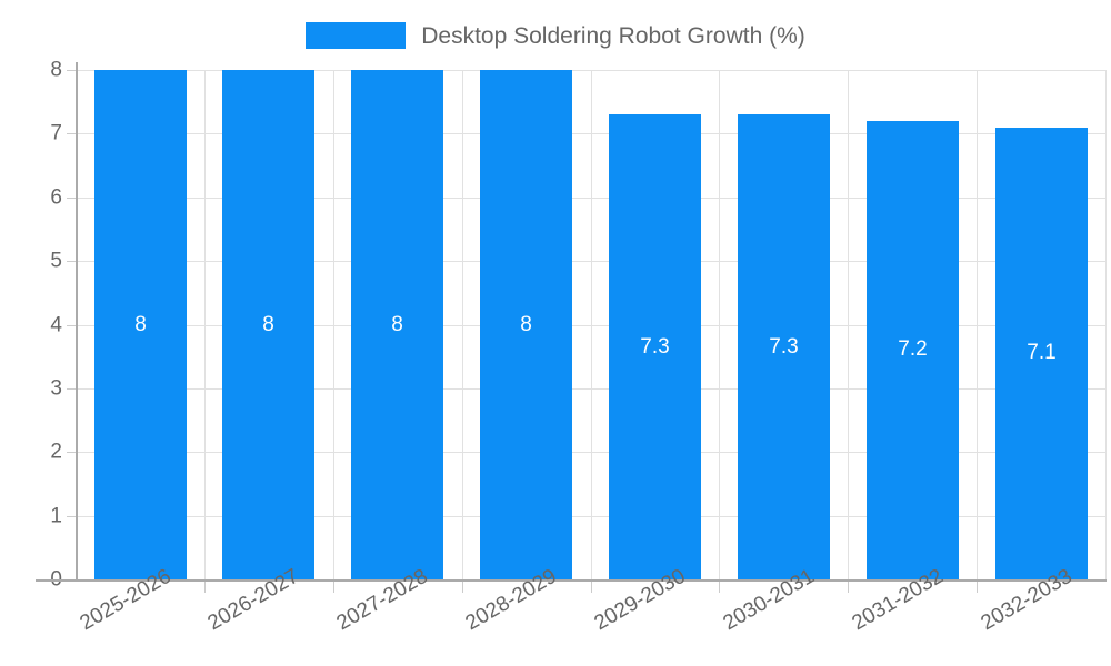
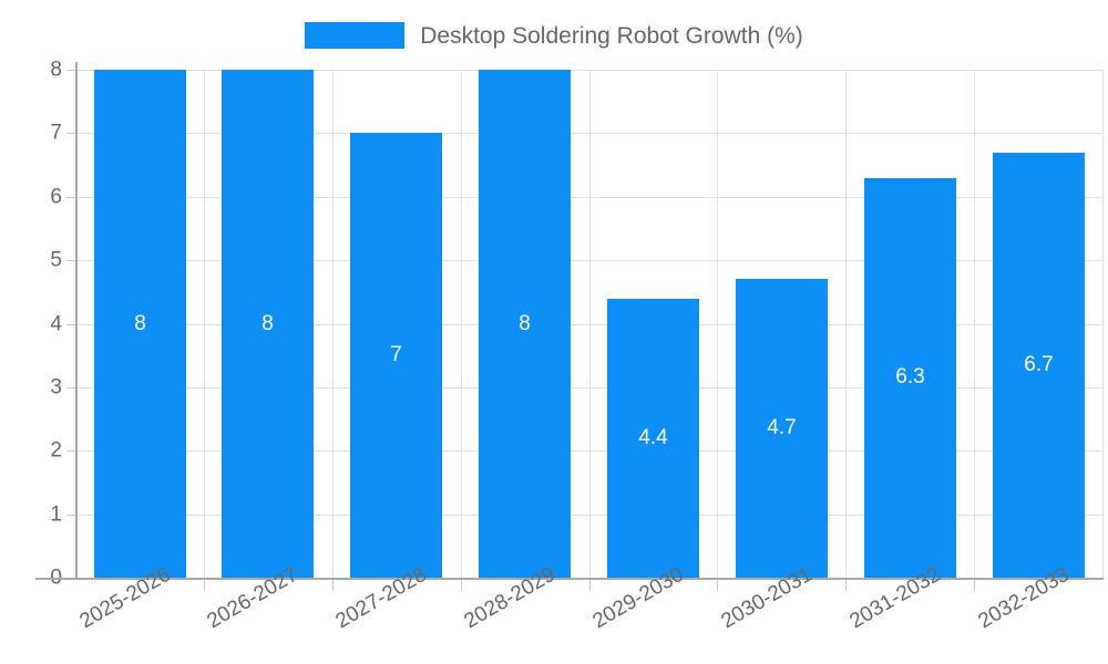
2027-2028: 8 -> 7
2029-2030: 7.3 -> 4.4
2030-2031: 7.3 -> 4.7
2031-2032: 7.2 -> 6.3
2032-2033: 7.1 -> 6.7
